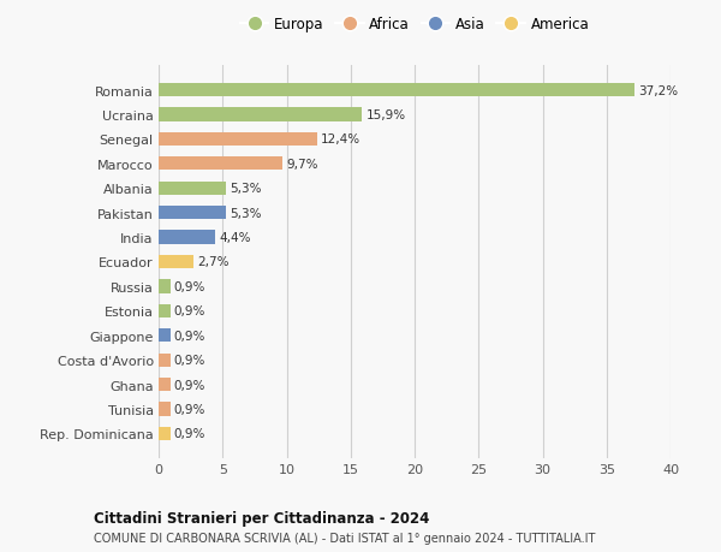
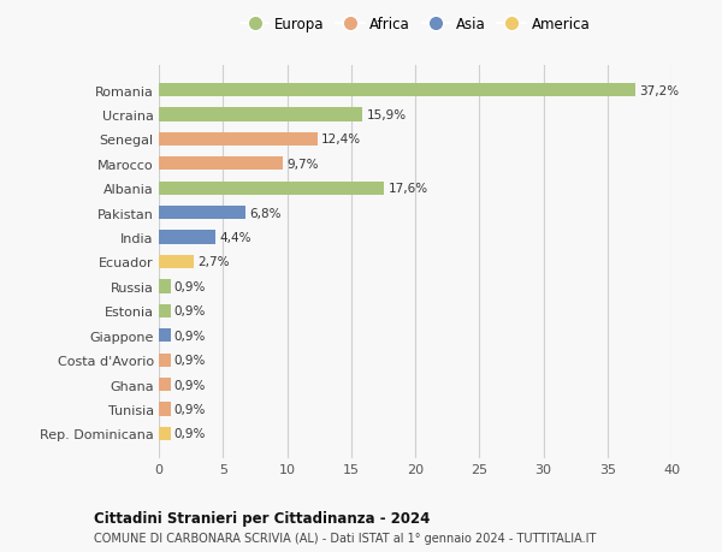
Albania: 5,3% -> 17,6%
Pakistan: 5,3% -> 6,8%
